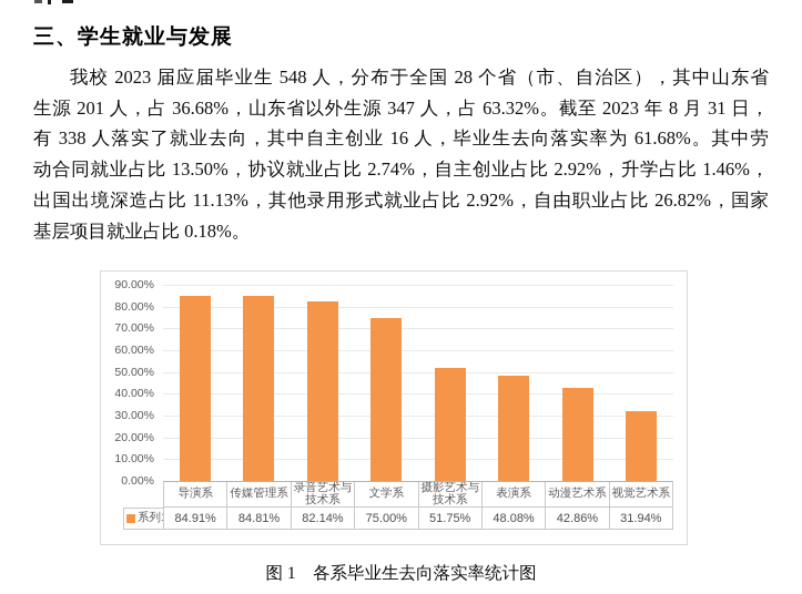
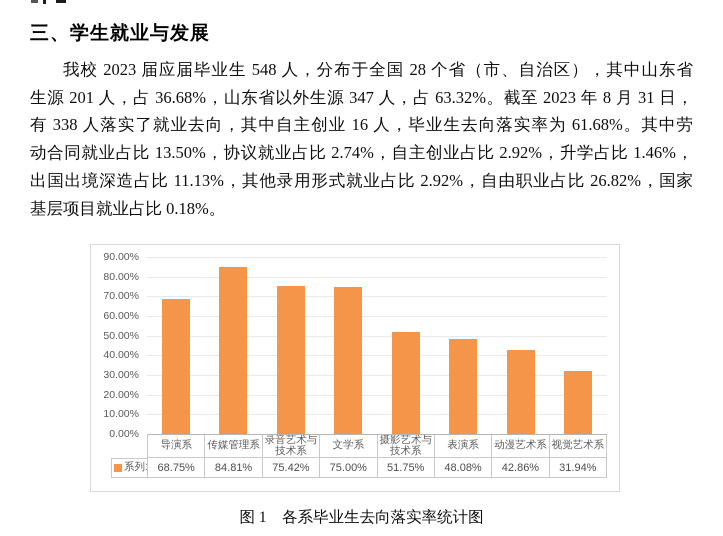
导演系: 84.91% -> 68.75%
录音艺术与技术系: 82.14% -> 75.42%
